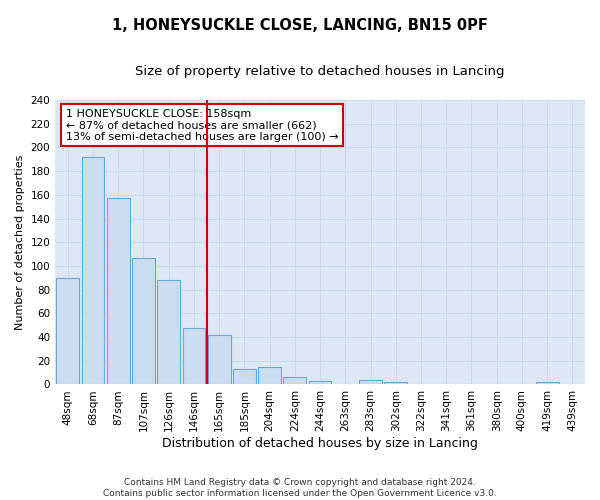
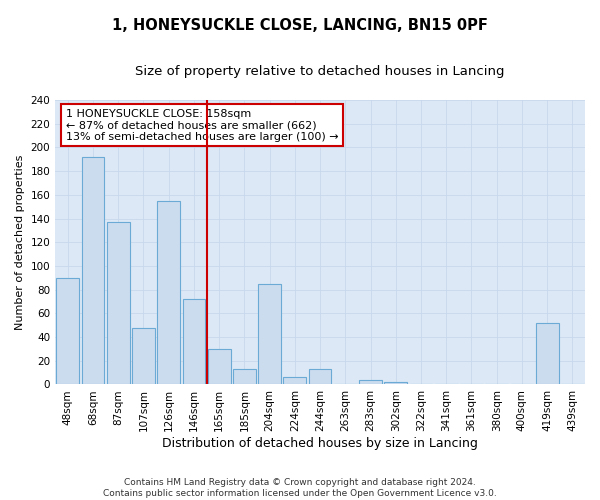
87sqm: 157 -> 137
107sqm: 107 -> 48
126sqm: 88 -> 155
146sqm: 48 -> 72
165sqm: 42 -> 30
204sqm: 15 -> 85
244sqm: 3 -> 13
419sqm: 2 -> 52
